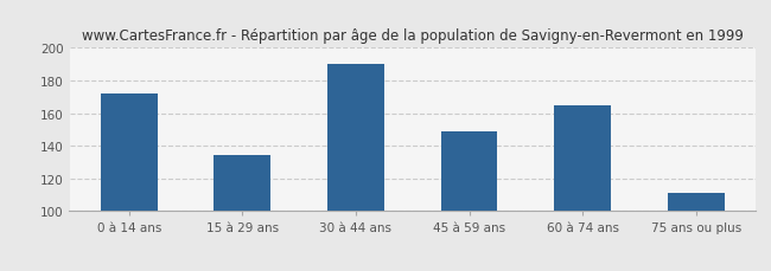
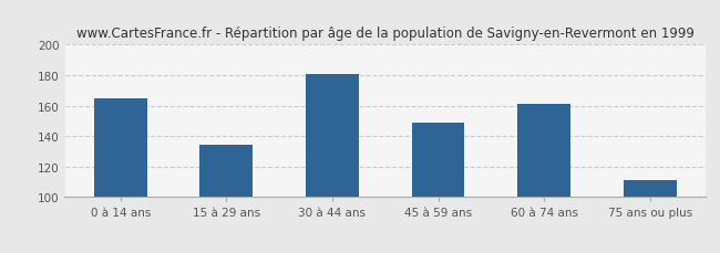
0 à 14 ans: 172 -> 165
30 à 44 ans: 190 -> 181
60 à 74 ans: 165 -> 161
